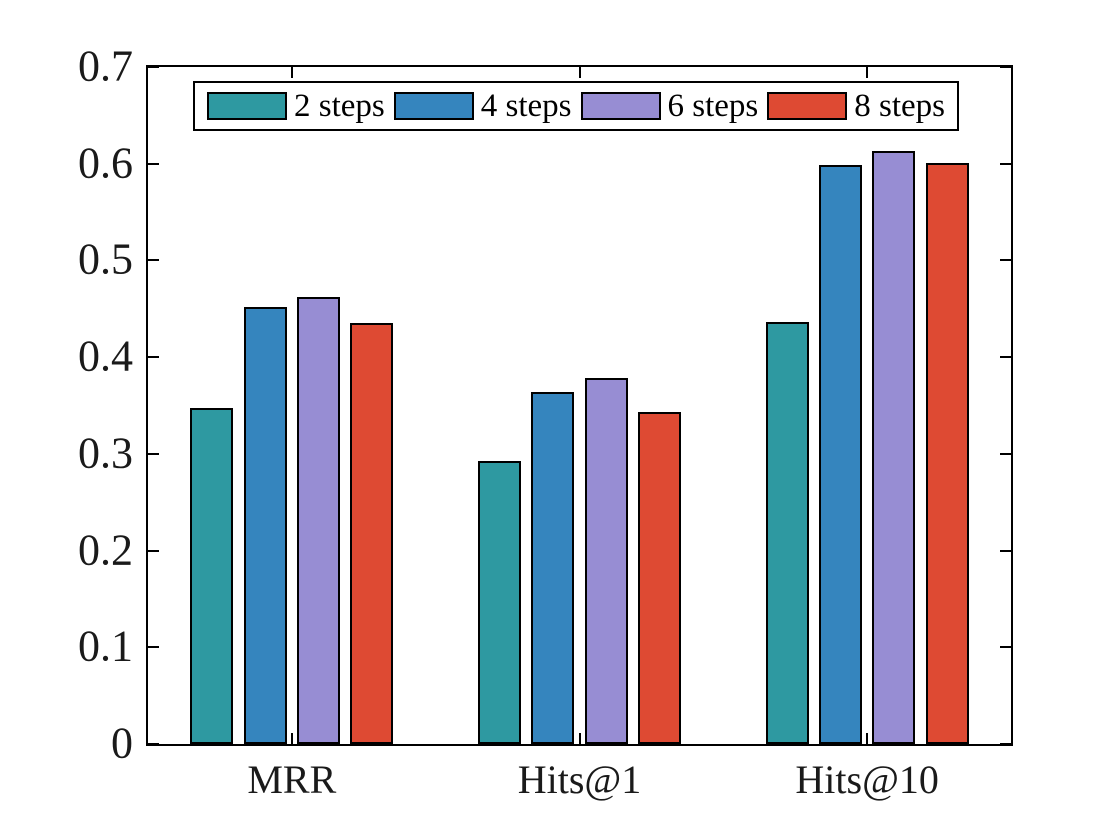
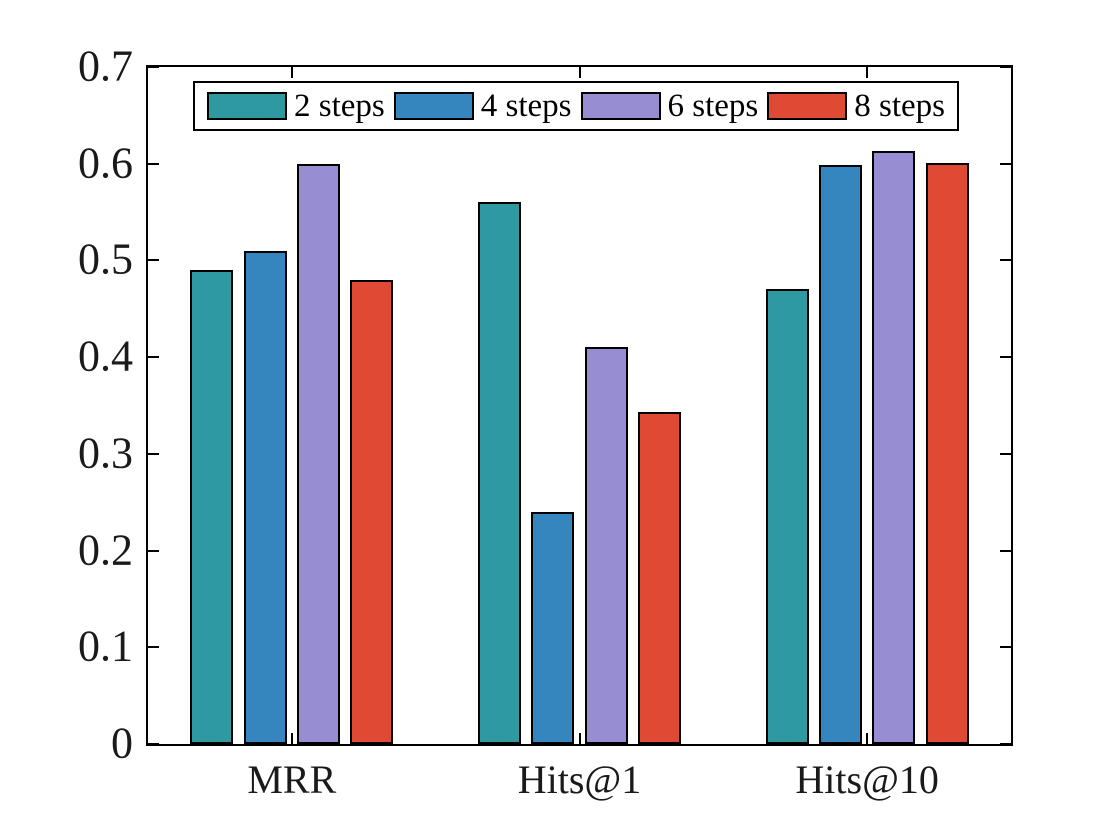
2 steps/MRR: 0.35 -> 0.49
4 steps/MRR: 0.45 -> 0.51
6 steps/MRR: 0.46 -> 0.60
8 steps/MRR: 0.43 -> 0.48
2 steps/Hits@1: 0.29 -> 0.56
4 steps/Hits@1: 0.36 -> 0.24
6 steps/Hits@1: 0.38 -> 0.41
2 steps/Hits@10: 0.44 -> 0.47
